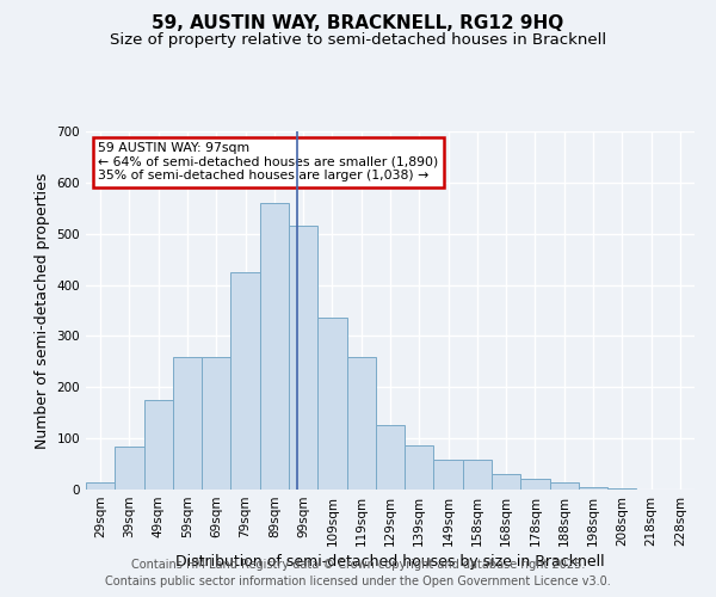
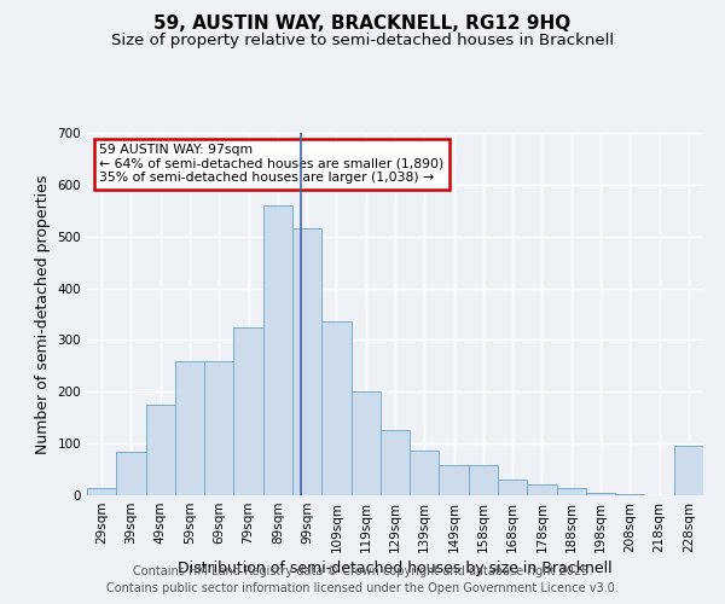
79sqm: 425 -> 325
119sqm: 260 -> 200
228sqm: 1 -> 95
